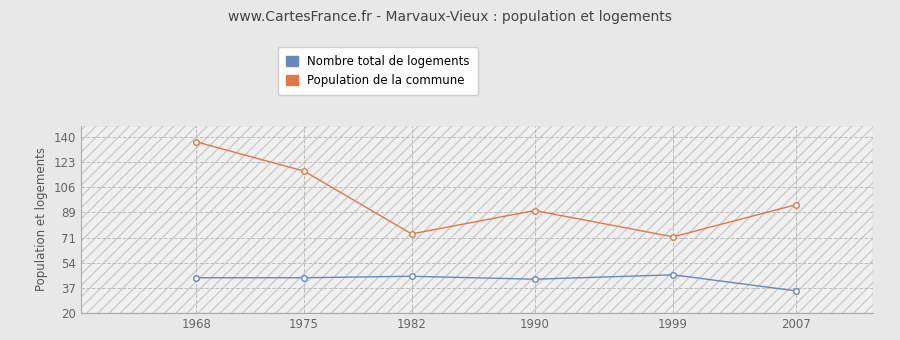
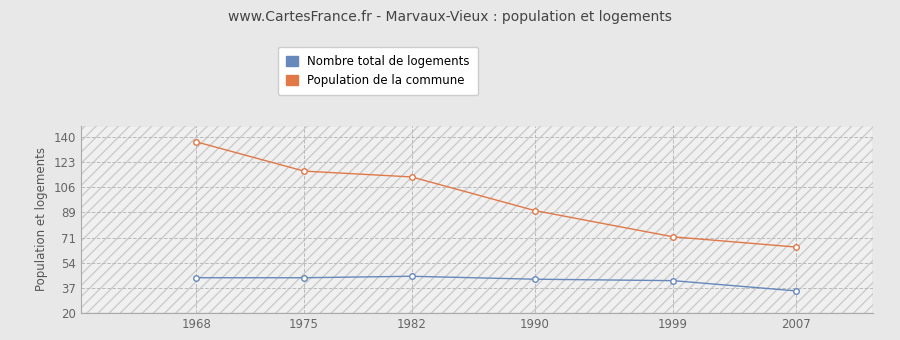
Population de la commune/1982: 74 -> 113
Nombre total de logements/1999: 46 -> 42
Population de la commune/2007: 94 -> 65
